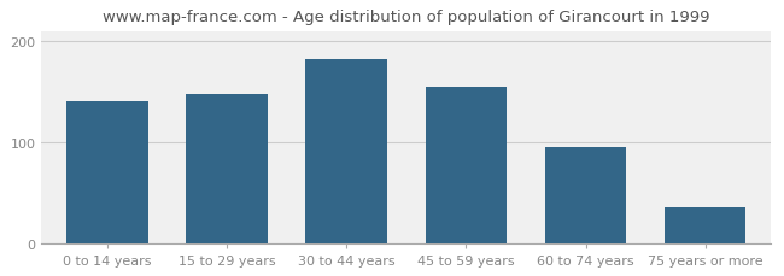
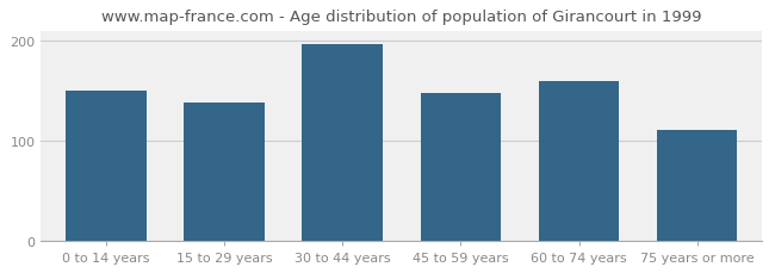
0 to 14 years: 140 -> 150
15 to 29 years: 148 -> 138
30 to 44 years: 182 -> 196
45 to 59 years: 155 -> 148
60 to 74 years: 95 -> 160
75 years or more: 35 -> 110
